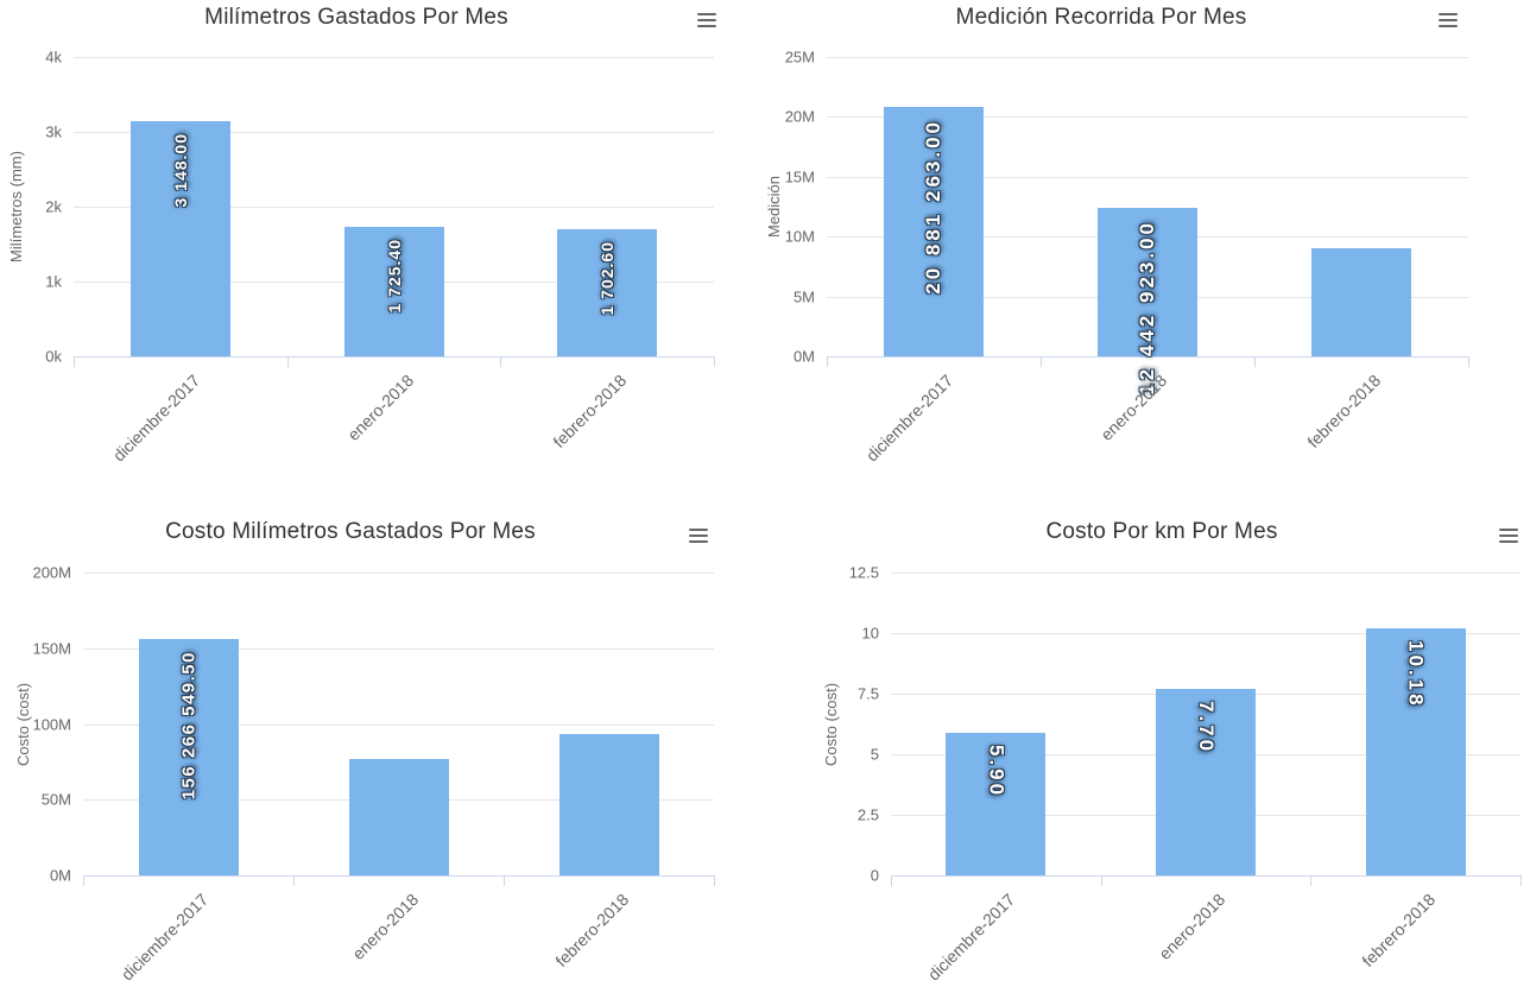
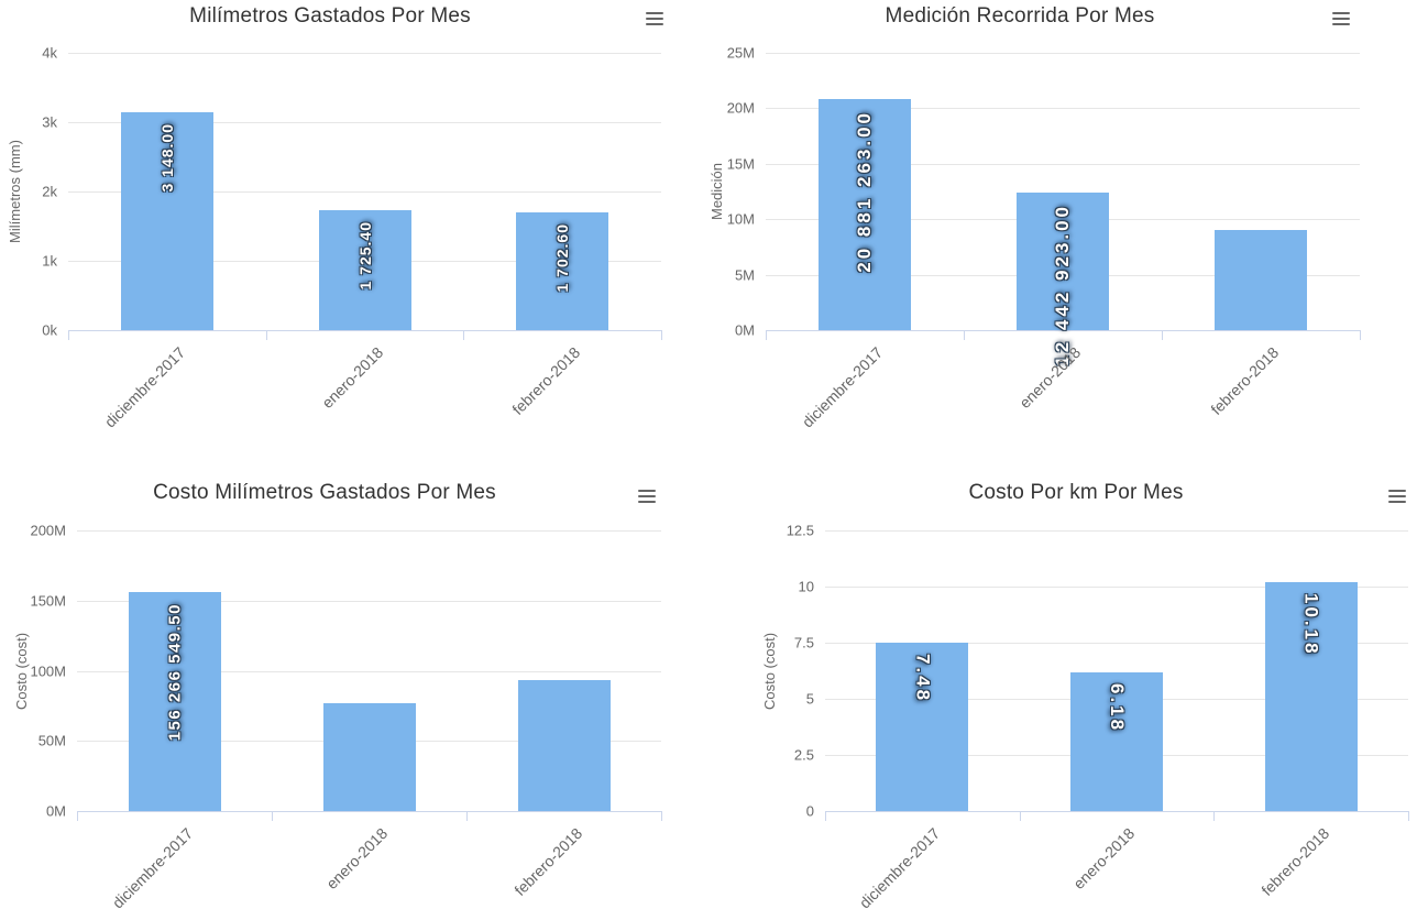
Costo Por km Por Mes/diciembre-2017: 5.90 -> 7.48
Costo Por km Por Mes/enero-2018: 7.70 -> 6.18
